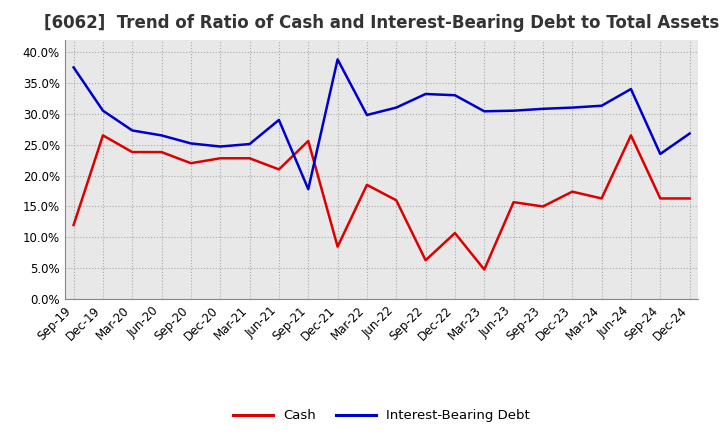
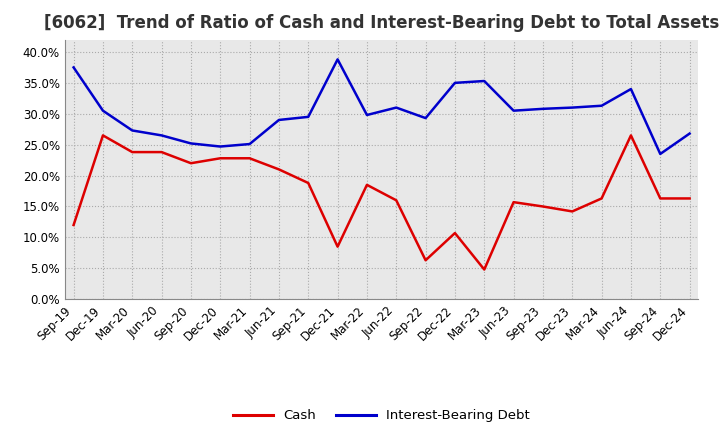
Cash/Sep-21: 25.6% -> 18.8%
Interest-Bearing Debt/Sep-21: 17.8% -> 29.5%
Interest-Bearing Debt/Sep-22: 33.2% -> 29.3%
Interest-Bearing Debt/Dec-22: 33.0% -> 35.0%
Interest-Bearing Debt/Mar-23: 30.4% -> 35.3%
Cash/Dec-23: 17.4% -> 14.2%
